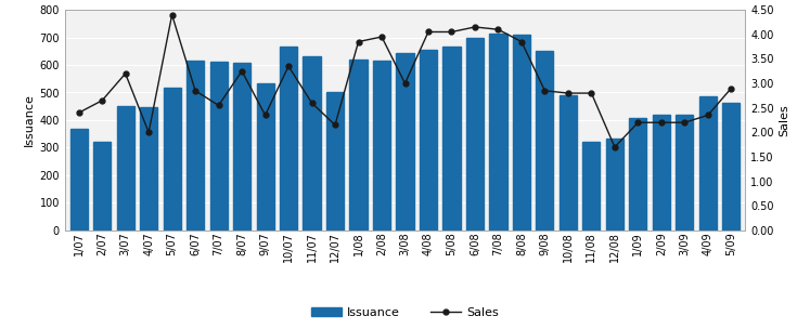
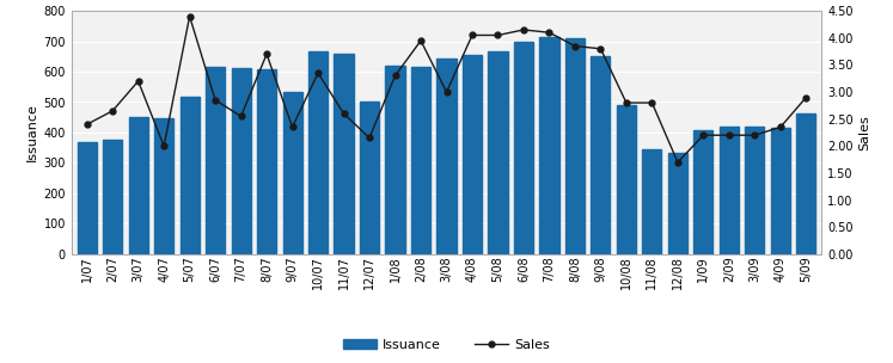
Issuance/2/07: 320 -> 375
Sales/8/07: 3.25 -> 3.70
Issuance/11/07: 630 -> 660
Sales/1/08: 3.85 -> 3.30
Sales/9/08: 2.85 -> 3.80
Issuance/11/08: 320 -> 345
Issuance/4/09: 485 -> 415
